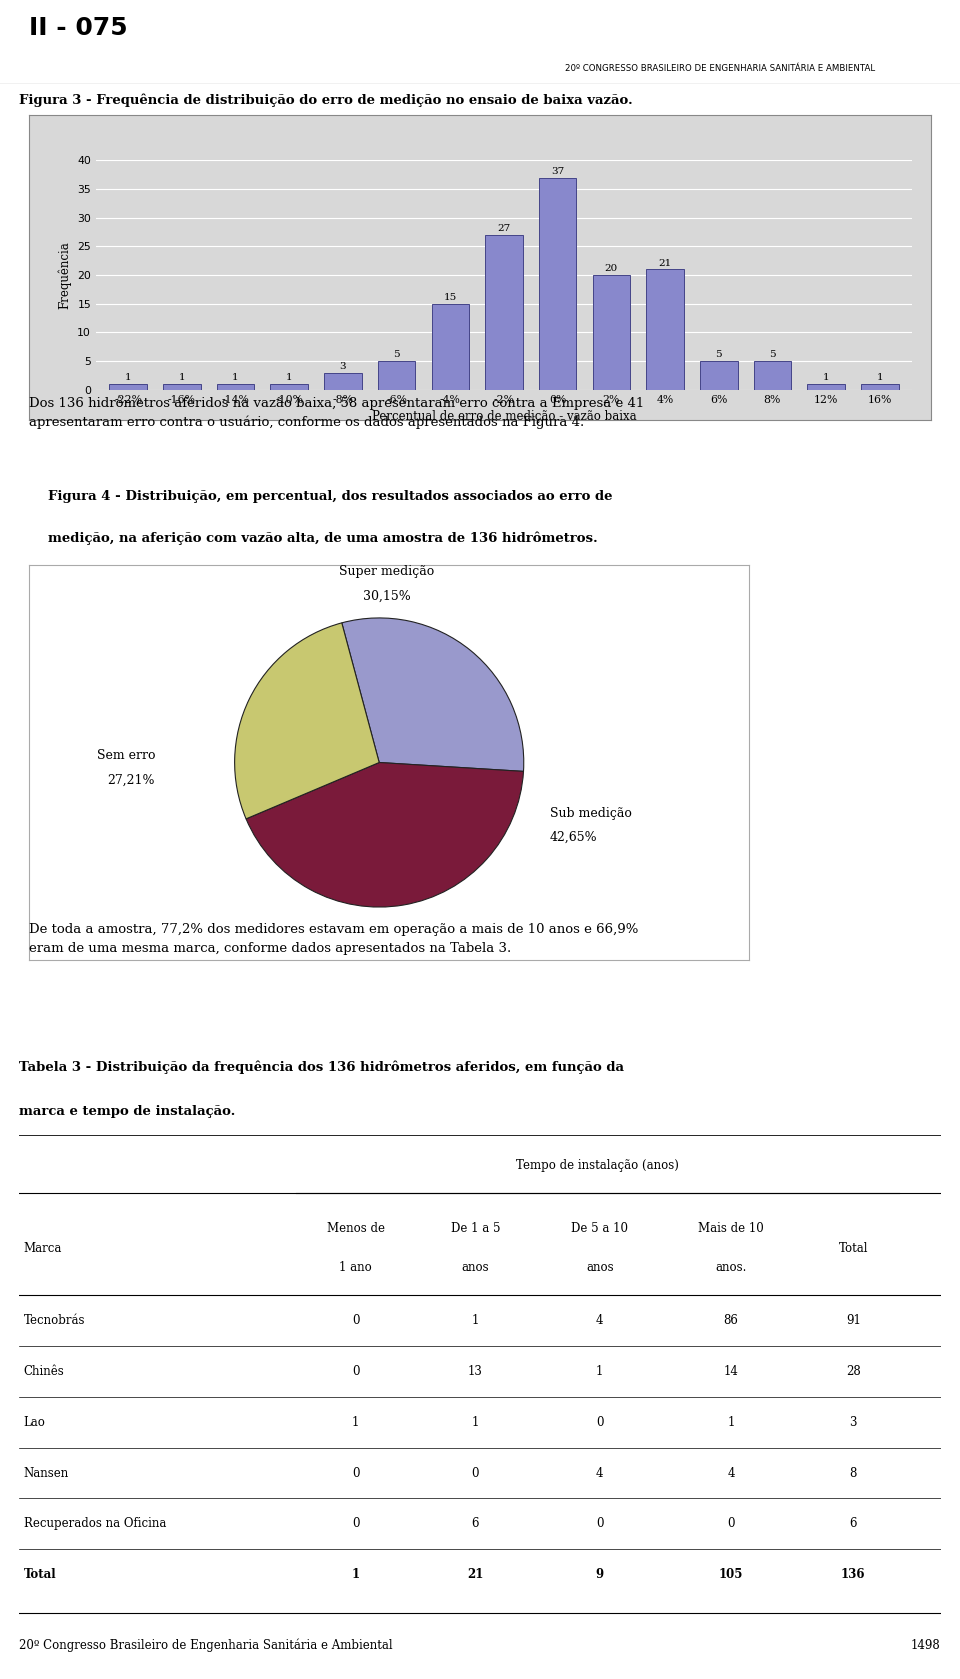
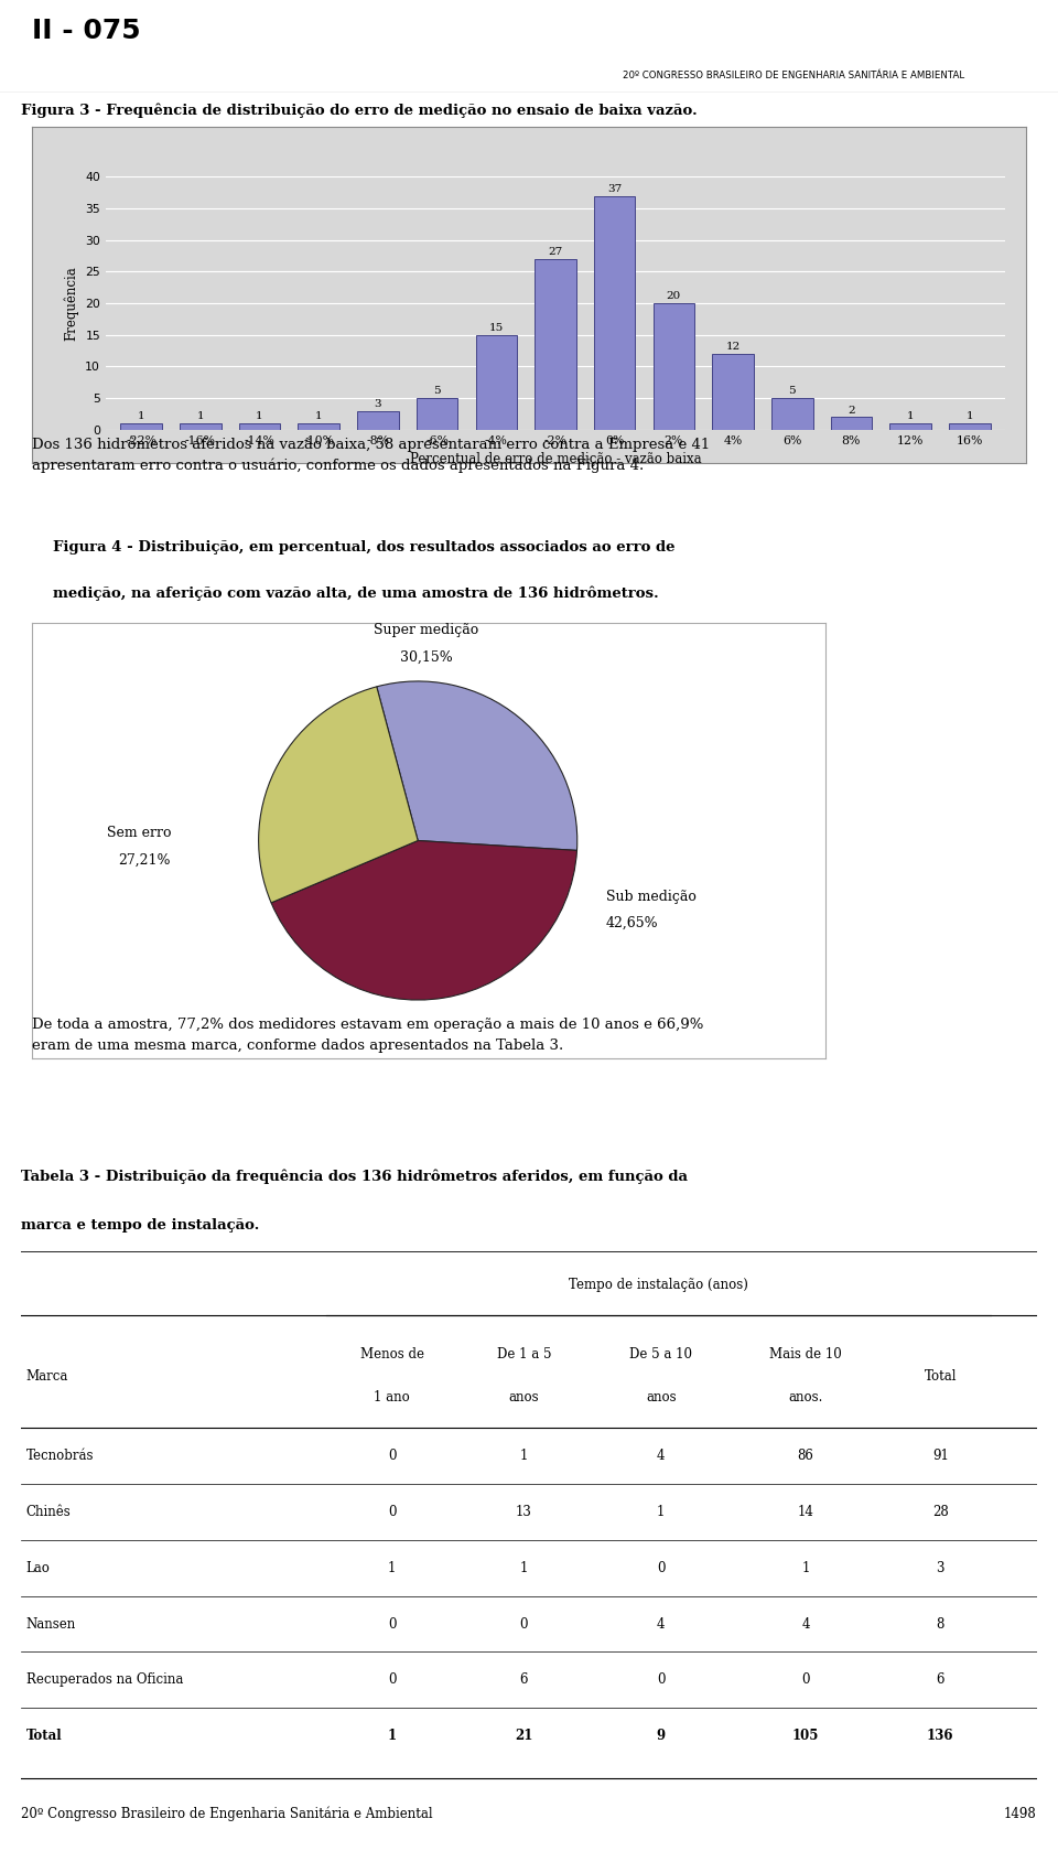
4%: 21 -> 12
8%: 5 -> 2
